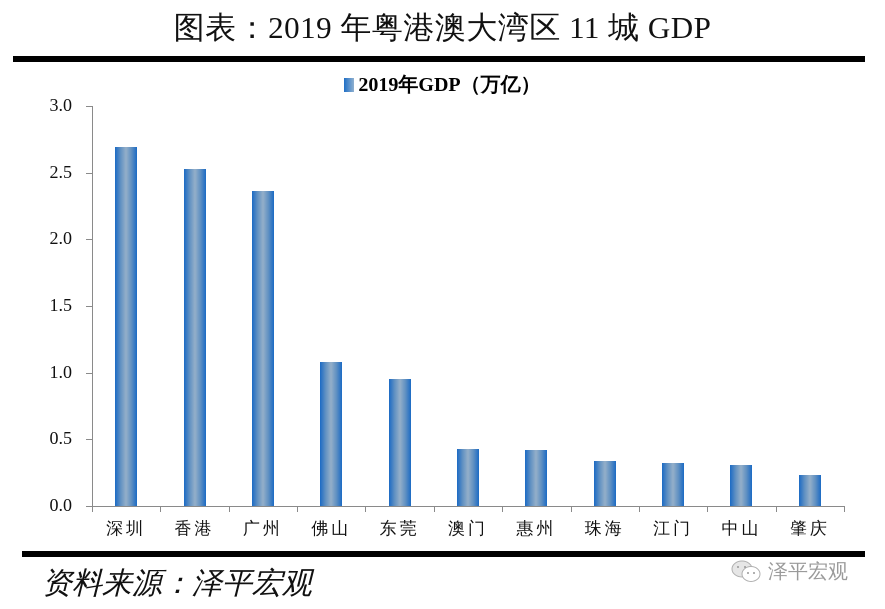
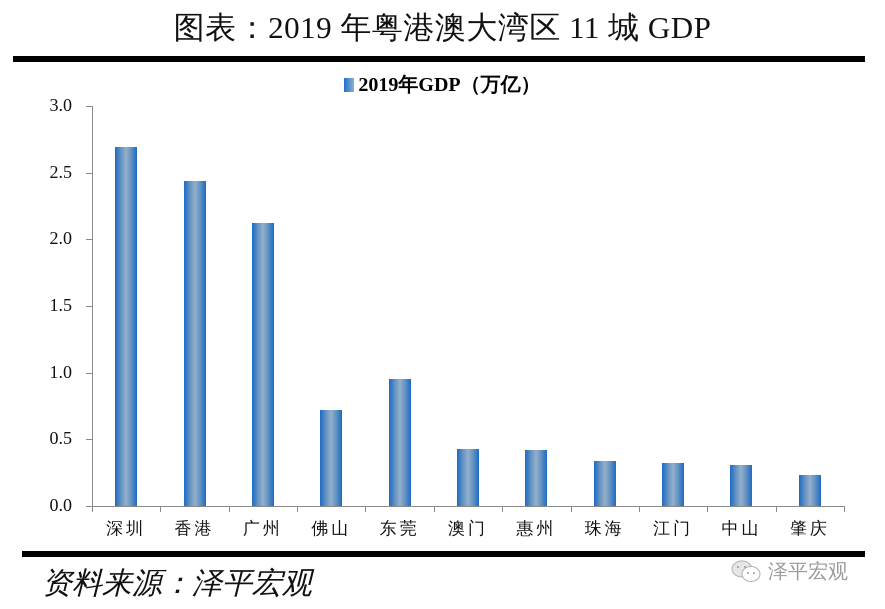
香港: 2.53 -> 2.44
广州: 2.36 -> 2.12
佛山: 1.08 -> 0.72
